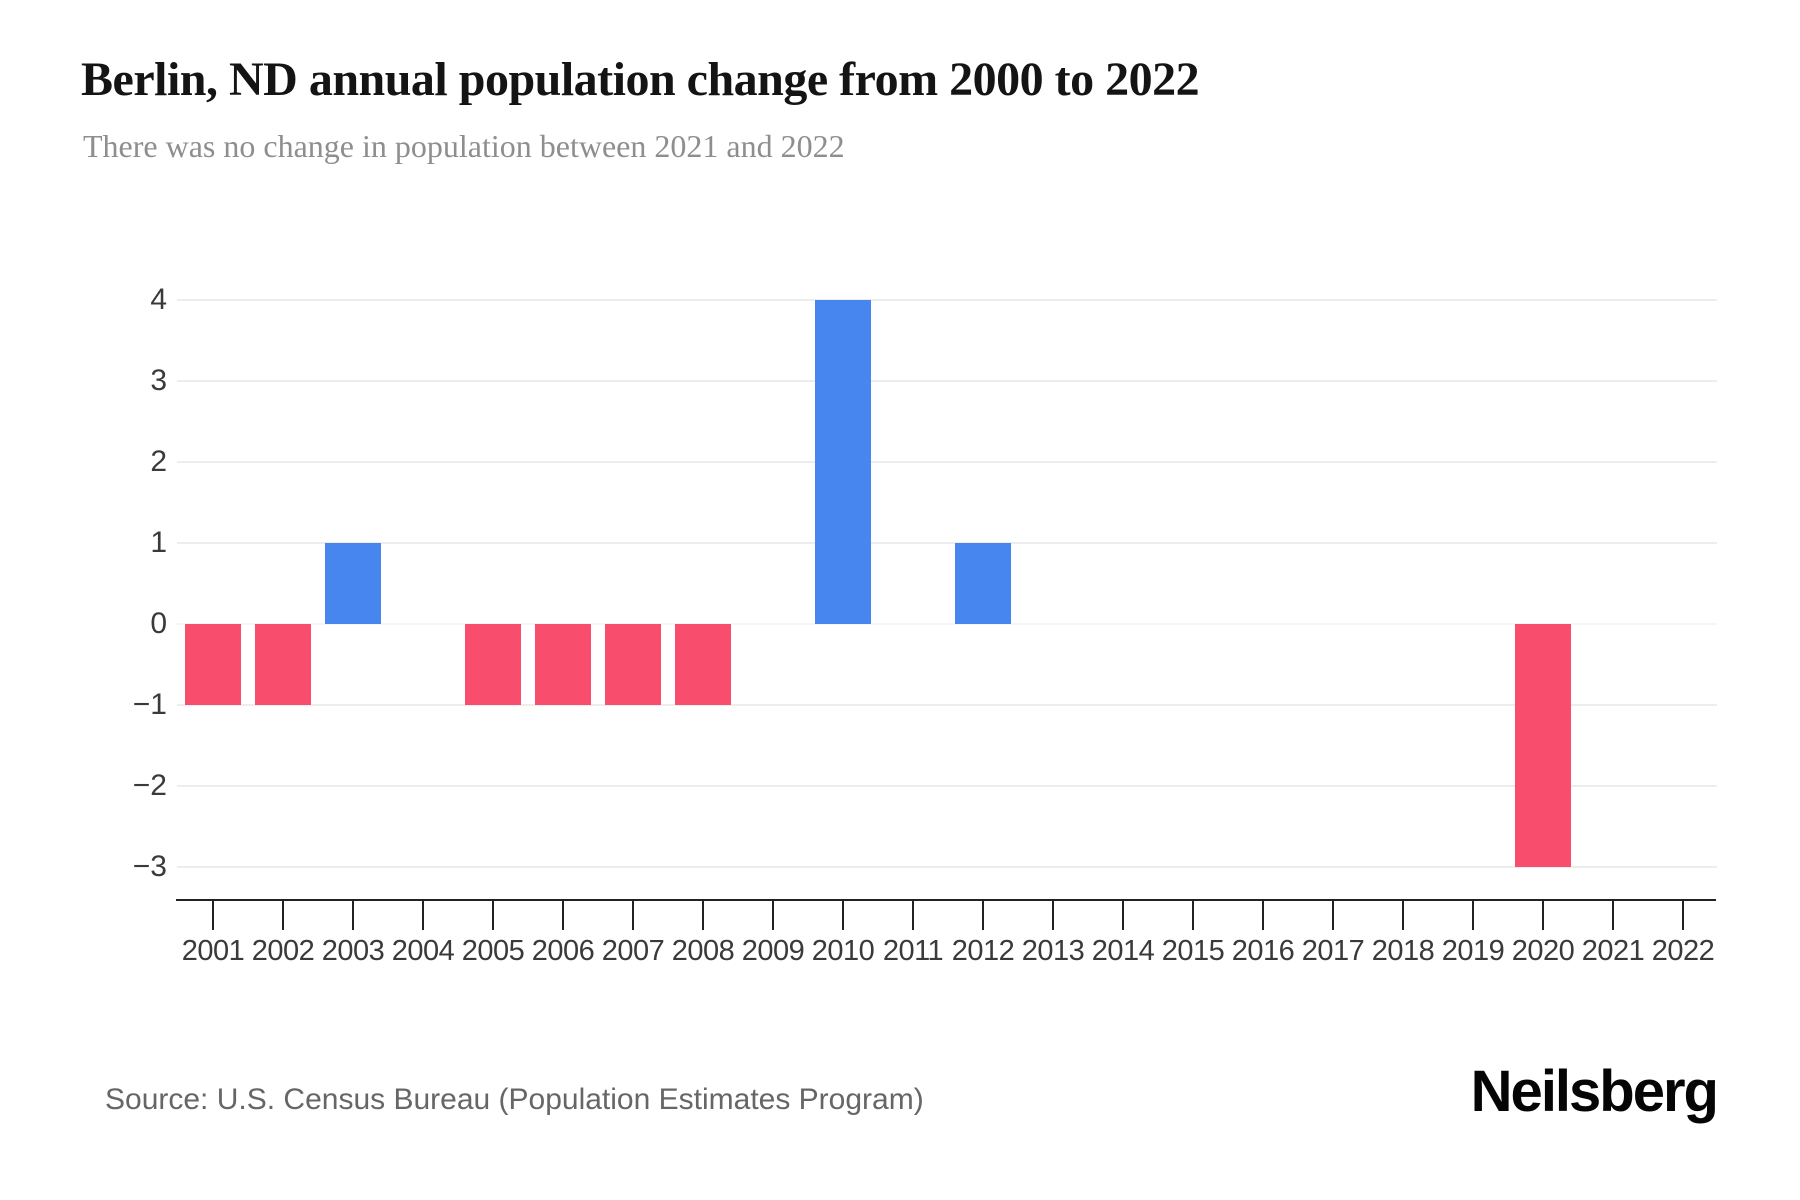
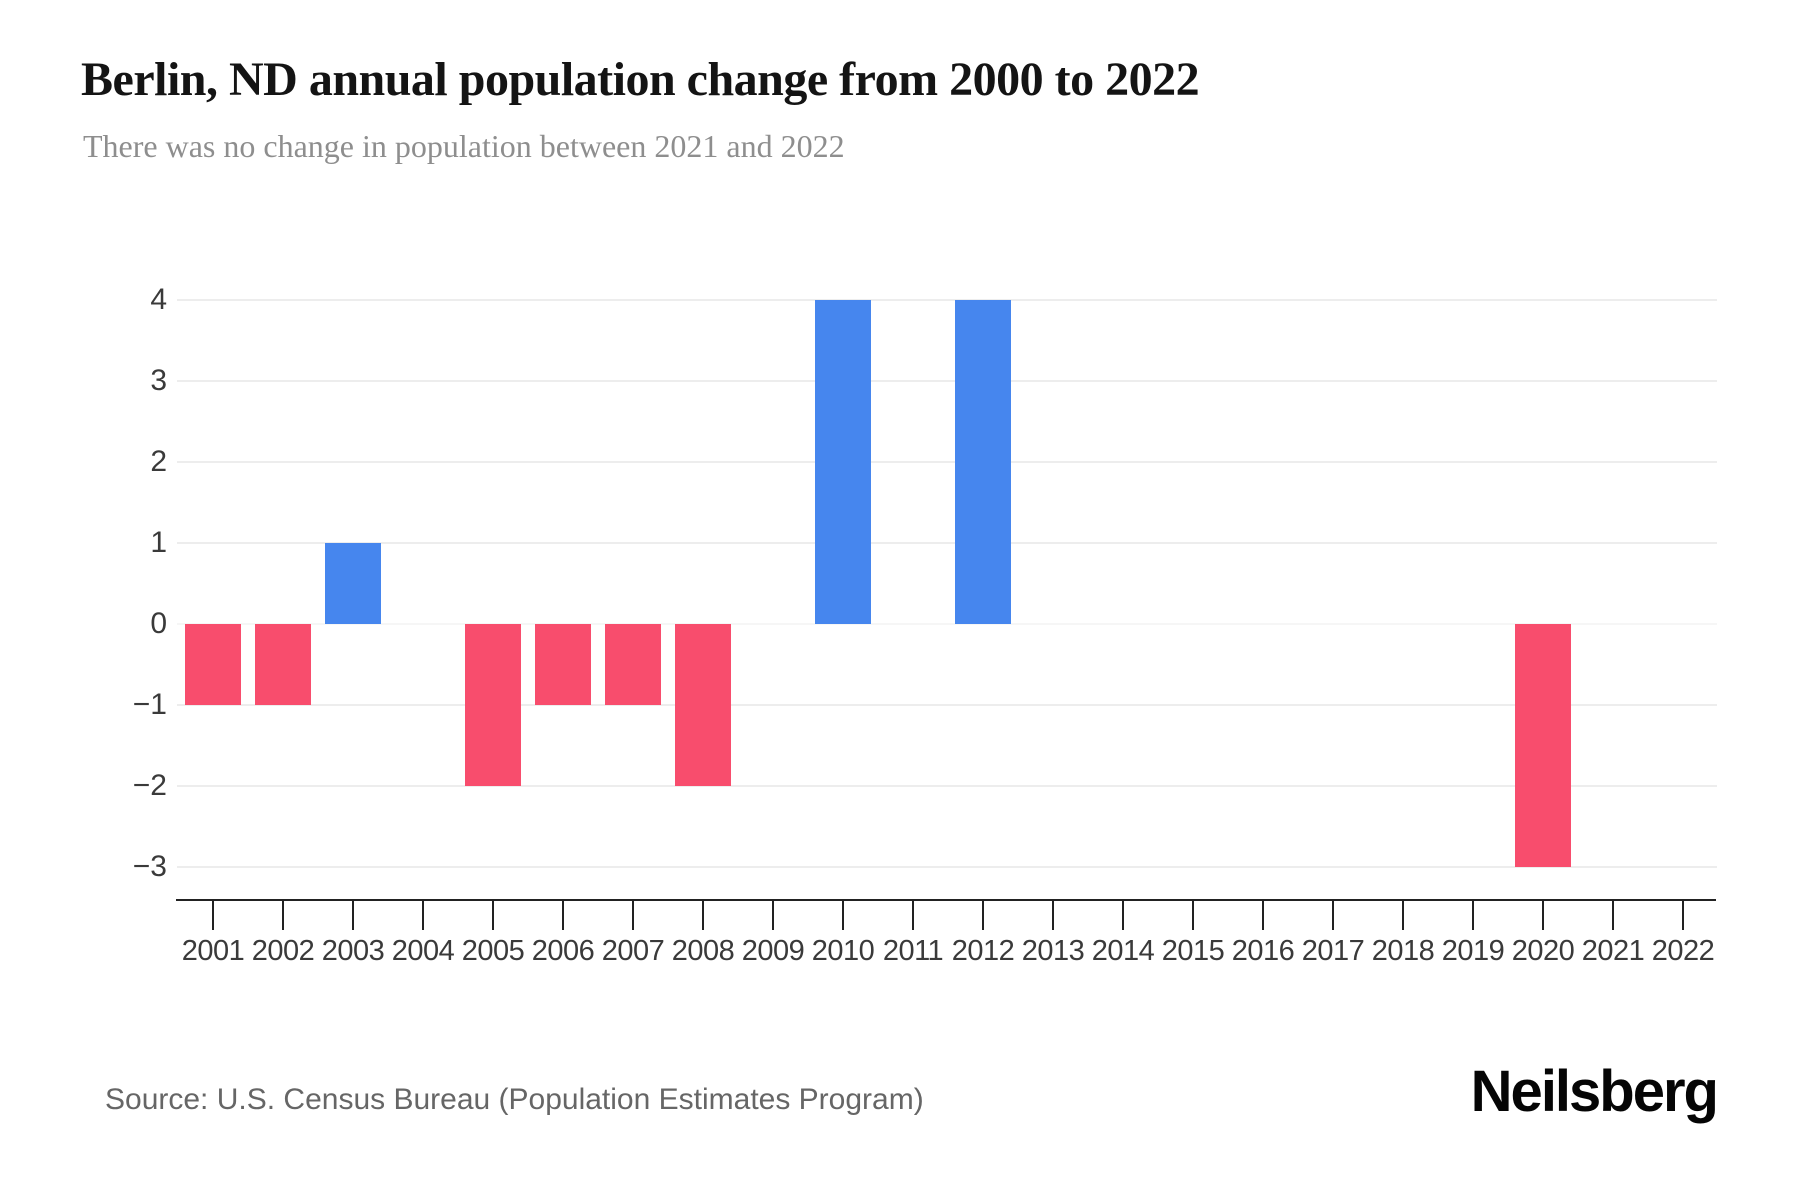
2005: -1 -> -2
2008: -1 -> -2
2012: 1 -> 4
